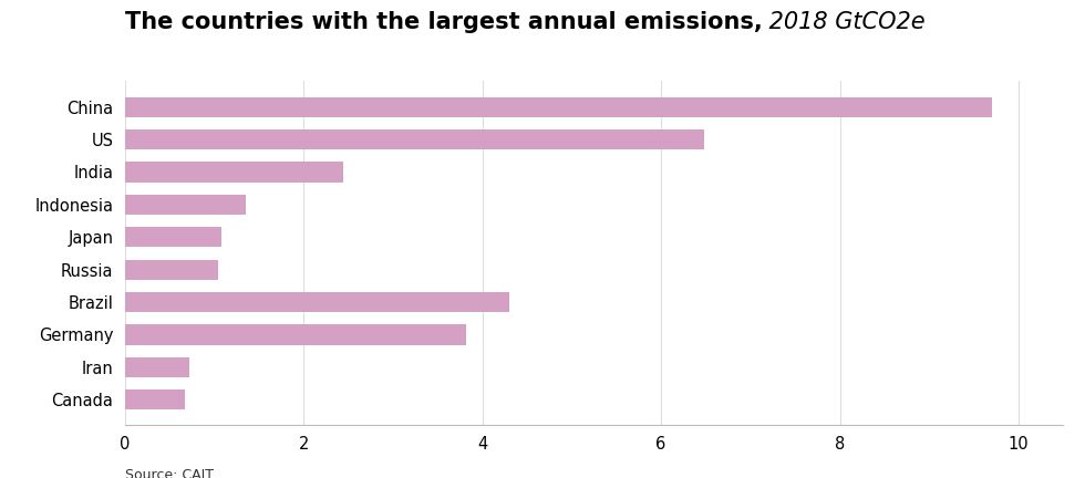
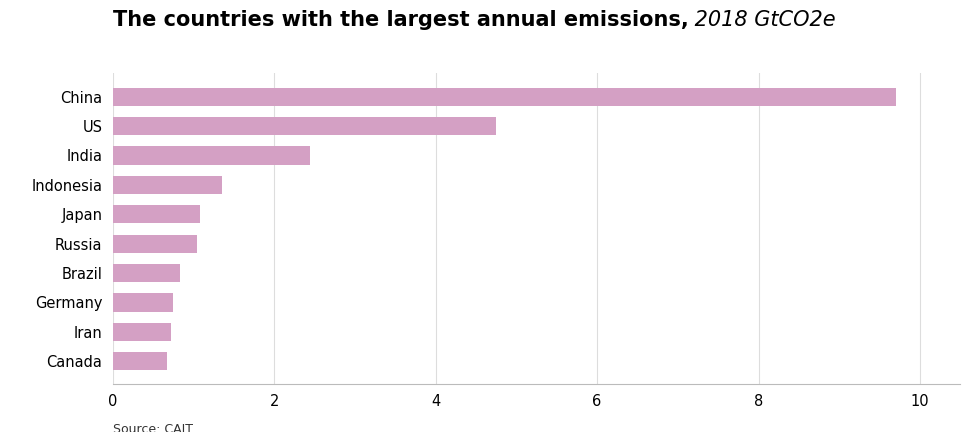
US: 6.48 -> 4.75
Brazil: 4.30 -> 0.83
Germany: 3.82 -> 0.75
